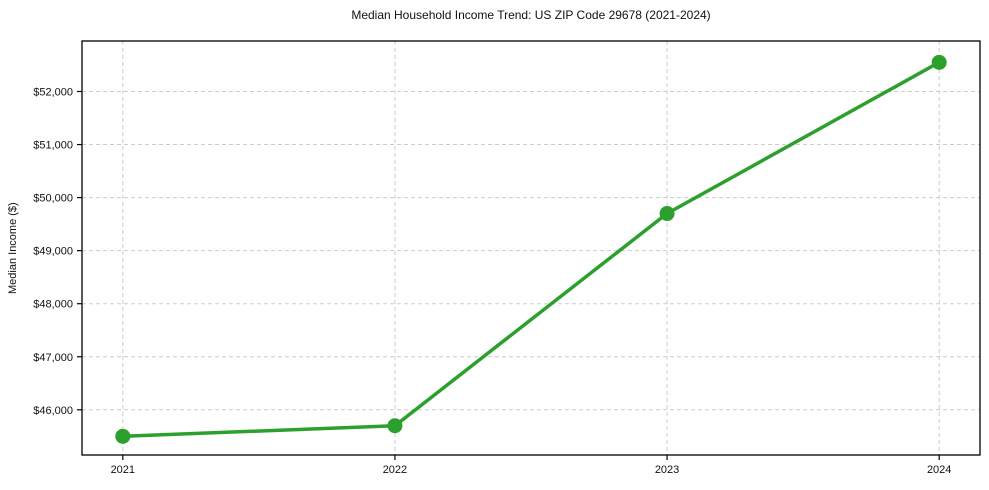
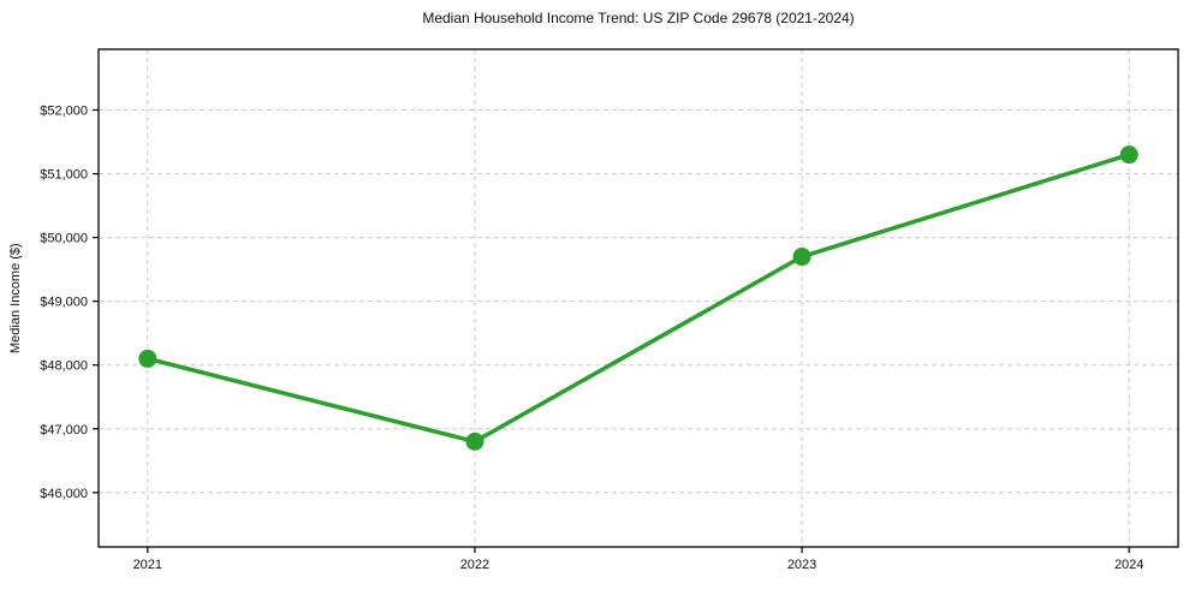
2021: $45500 -> $48100
2022: $45700 -> $46800
2024: $52600 -> $51300
